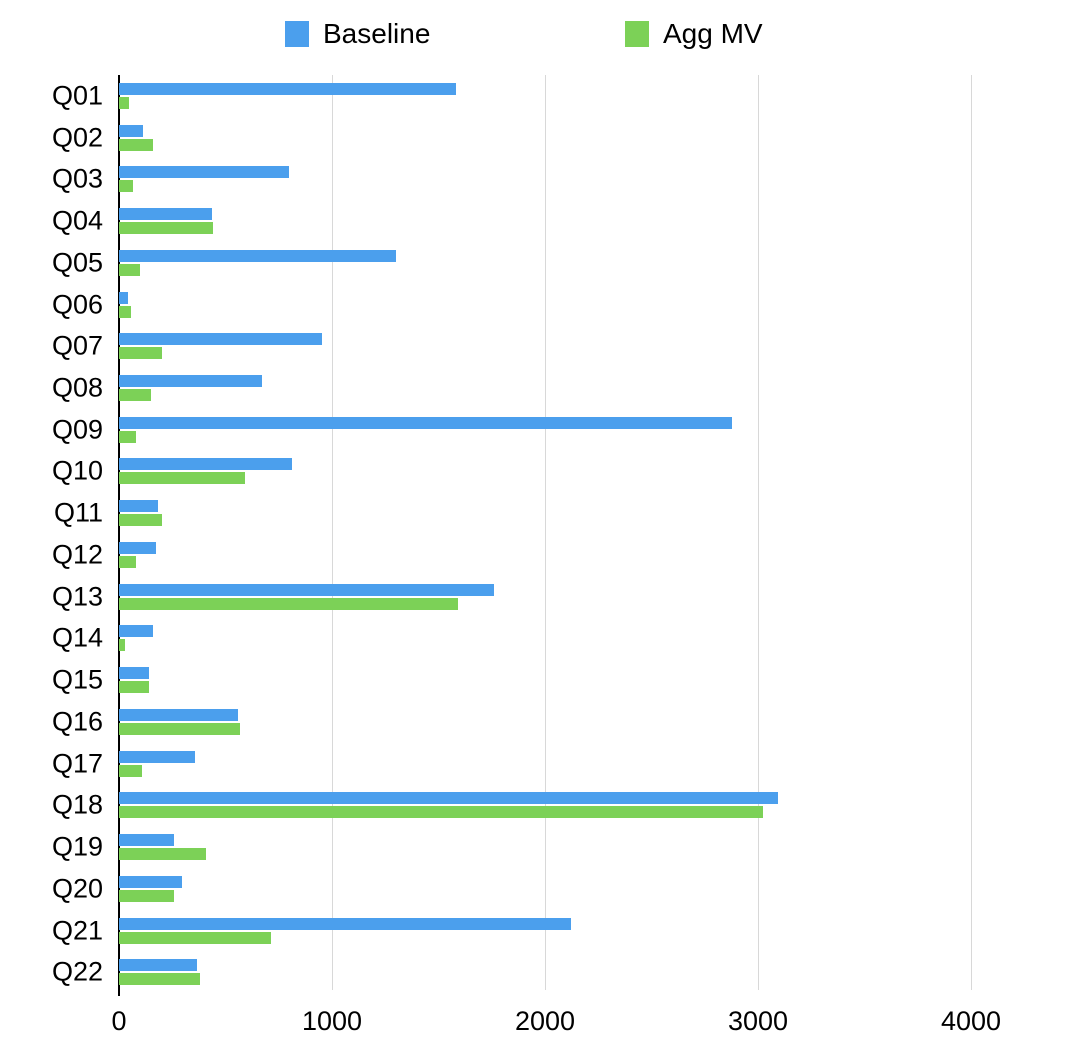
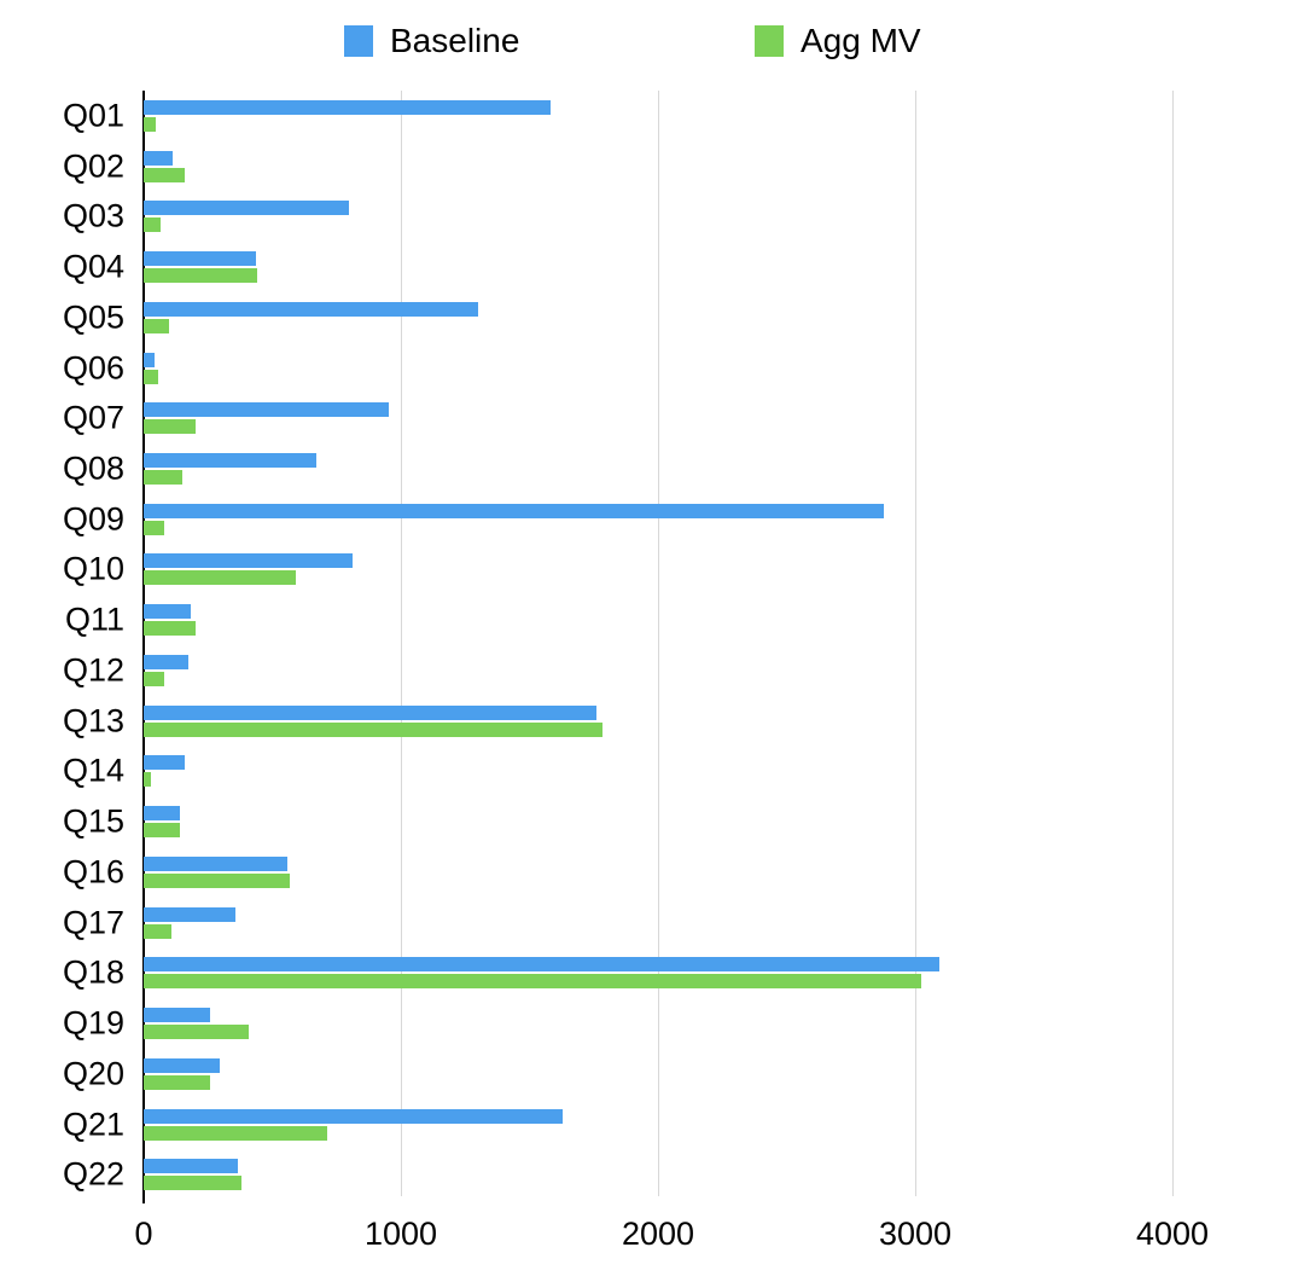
Agg MV/Q13: 1590 -> 1780
Baseline/Q21: 2120 -> 1630
